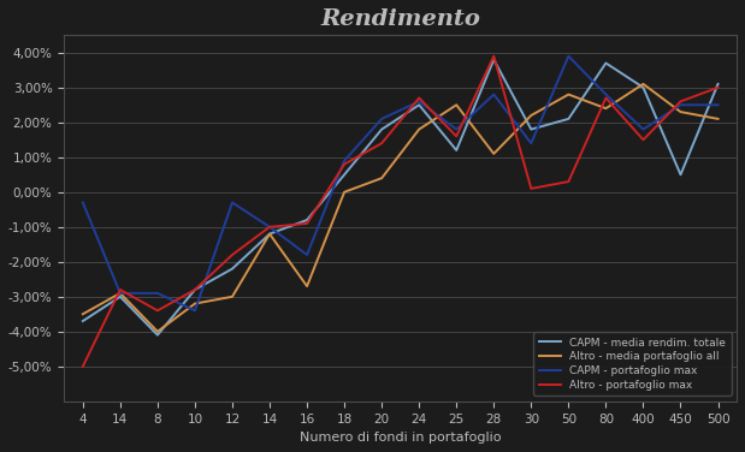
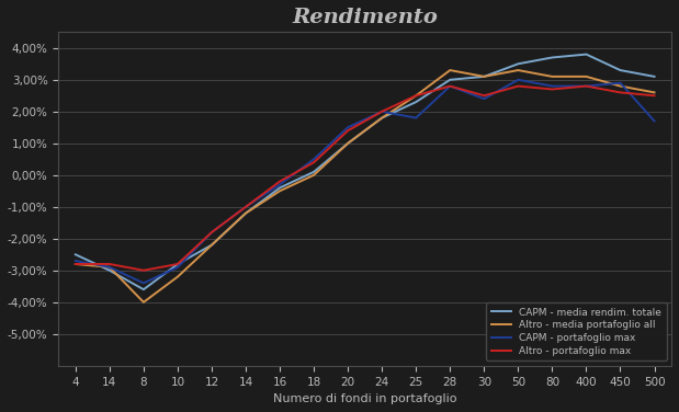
CAPM - media rendim. totale/4: -3,7% -> -2,5%
Altro - media portafoglio all/4: -3,5% -> -2,8%
CAPM - portafoglio max/4: -0,3% -> -2,7%
Altro - portafoglio max/4: -5,0% -> -2,8%
CAPM - media rendim. totale/8: -4,1% -> -3,6%
CAPM - portafoglio max/8: -2,9% -> -3,4%
Altro - portafoglio max/8: -3,4% -> -3,0%
CAPM - portafoglio max/10: -3,4% -> -2,9%
Altro - media portafoglio all/12: -3,0% -> -2,2%
CAPM - portafoglio max/12: -0,3% -> -1,8%
CAPM - media rendim. totale/16: -0,8% -> -0,4%
Altro - media portafoglio all/16: -2,7% -> -0,5%
CAPM - portafoglio max/16: -1,8% -> -0,3%
Altro - portafoglio max/16: -0,9% -> -0,2%
CAPM - media rendim. totale/18: 0,5% -> 0,1%
CAPM - portafoglio max/18: 0,9% -> 0,5%
Altro - portafoglio max/18: 0,8% -> 0,4%
CAPM - media rendim. totale/20: 1,8% -> 1,0%
Altro - media portafoglio all/20: 0,4% -> 1,0%
CAPM - portafoglio max/20: 2,1% -> 1,5%
CAPM - media rendim. totale/24: 2,5% -> 1,8%
CAPM - portafoglio max/24: 2,6% -> 2,0%
Altro - portafoglio max/24: 2,7% -> 2,0%
CAPM - media rendim. totale/25: 1,2% -> 2,3%
Altro - portafoglio max/25: 1,6% -> 2,5%
CAPM - media rendim. totale/28: 3,8% -> 3,0%
Altro - media portafoglio all/28: 1,1% -> 3,3%
Altro - portafoglio max/28: 3,9% -> 2,8%
CAPM - media rendim. totale/30: 1,8% -> 3,1%
Altro - media portafoglio all/30: 2,2% -> 3,1%
CAPM - portafoglio max/30: 1,4% -> 2,4%
Altro - portafoglio max/30: 0,1% -> 2,5%
CAPM - media rendim. totale/50: 2,1% -> 3,5%
Altro - media portafoglio all/50: 2,8% -> 3,3%
CAPM - portafoglio max/50: 3,9% -> 3,0%
Altro - portafoglio max/50: 0,3% -> 2,8%
Altro - media portafoglio all/80: 2,4% -> 3,1%
CAPM - media rendim. totale/400: 3,0% -> 3,8%
CAPM - portafoglio max/400: 1,8% -> 2,8%
Altro - portafoglio max/400: 1,5% -> 2,8%
CAPM - media rendim. totale/450: 0,5% -> 3,3%
Altro - media portafoglio all/450: 2,3% -> 2,8%
CAPM - portafoglio max/450: 2,5% -> 2,9%
Altro - media portafoglio all/500: 2,1% -> 2,6%
CAPM - portafoglio max/500: 2,5% -> 1,7%
Altro - portafoglio max/500: 3,0% -> 2,5%
